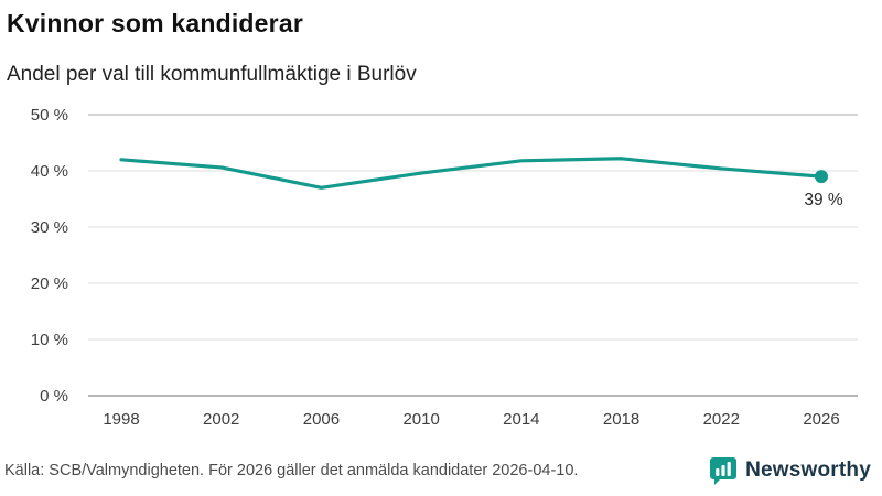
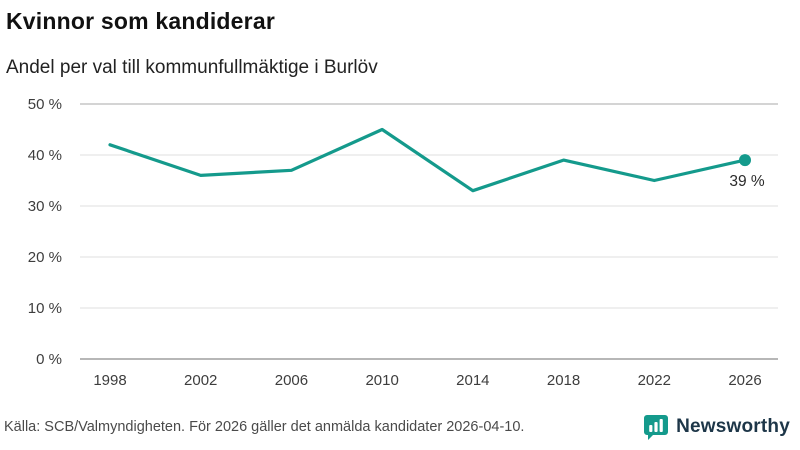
2002: 41% -> 36%
2010: 40% -> 45%
2014: 42% -> 33%
2018: 42% -> 39%
2022: 40% -> 35%
